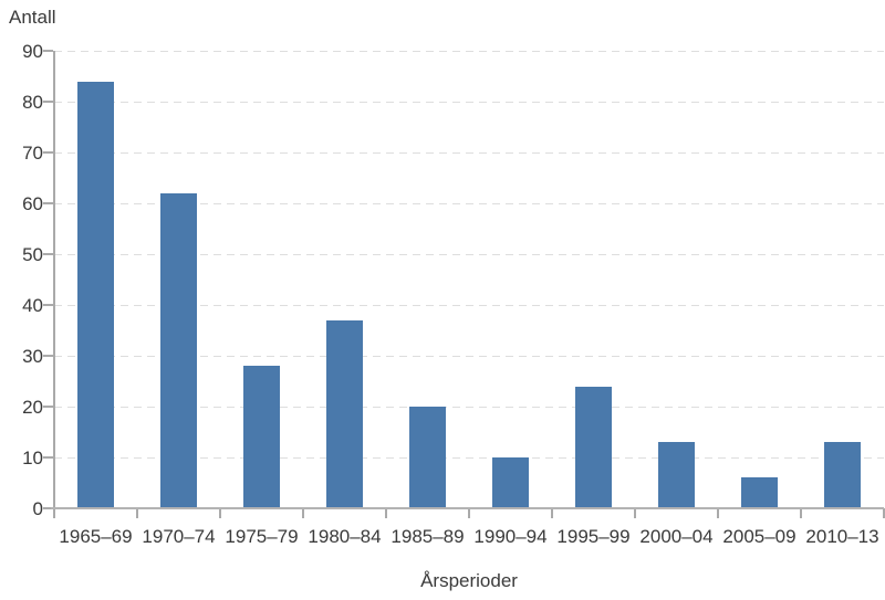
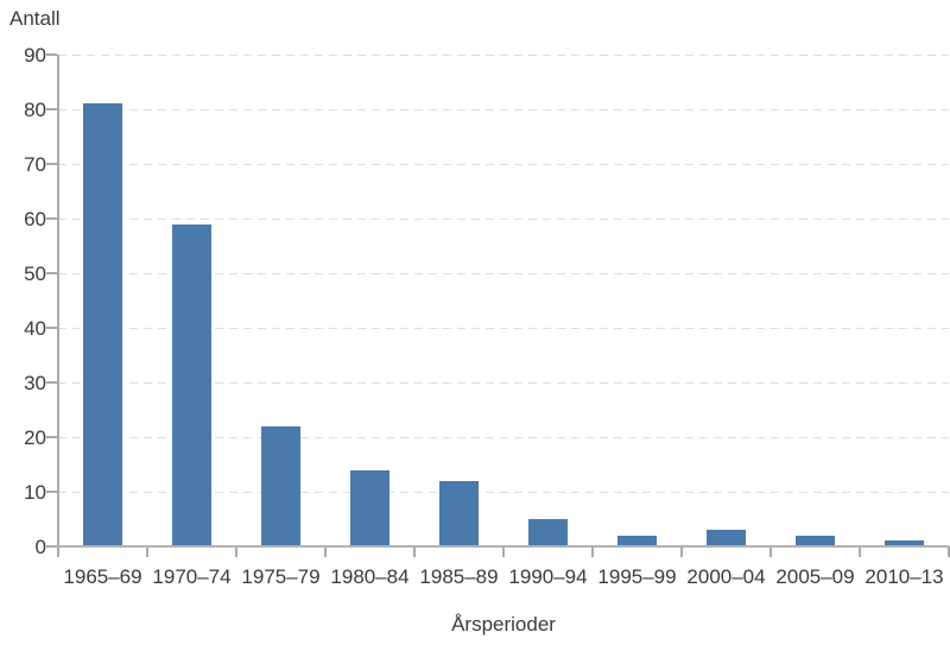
1965–69: 84 -> 81
1970–74: 62 -> 59
1975–79: 28 -> 22
1980–84: 37 -> 14
1985–89: 20 -> 12
1990–94: 10 -> 5
1995–99: 24 -> 2
2000–04: 13 -> 3
2005–09: 6 -> 2
2010–13: 13 -> 1
